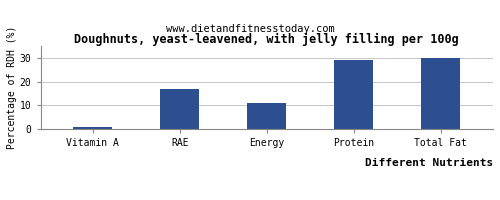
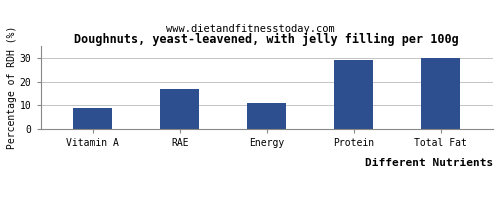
Vitamin A: 1 -> 9
